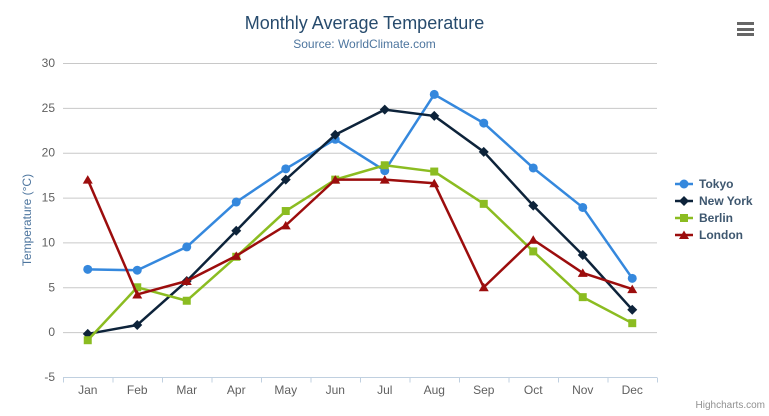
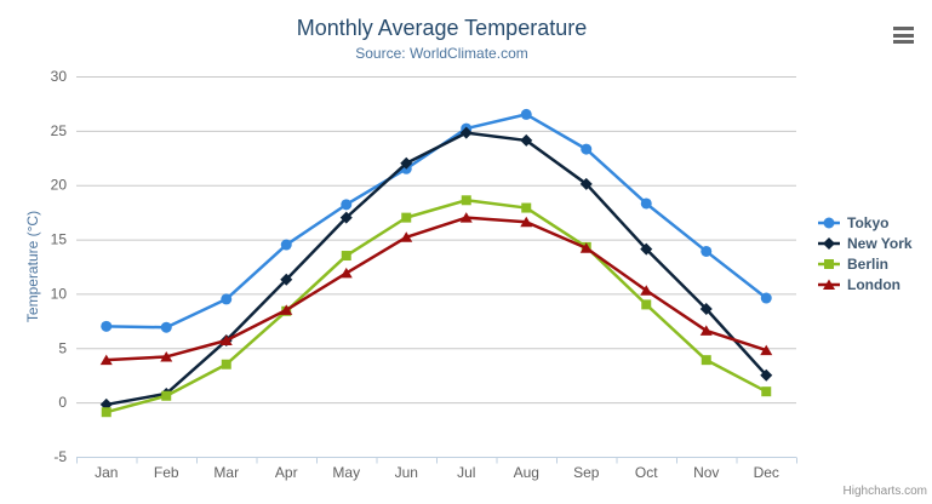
London/Jan: 17 -> 4
Berlin/Feb: 5 -> 1
London/Jun: 17 -> 15
Tokyo/Jul: 18 -> 25
London/Sep: 5 -> 14
Tokyo/Dec: 6 -> 10
